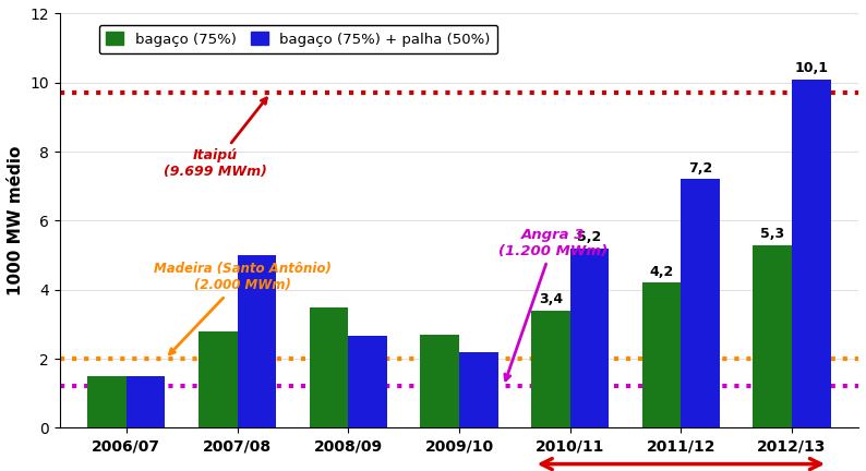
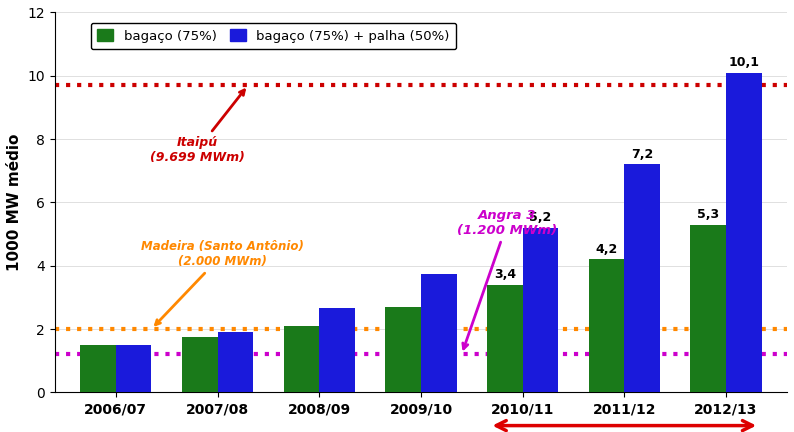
bagaço (75%)/2007/08: 2.80 -> 1.75
bagaço (75%) + palha (50%)/2007/08: 5.00 -> 1.90
bagaço (75%)/2008/09: 3.50 -> 2.10
bagaço (75%) + palha (50%)/2009/10: 2.20 -> 3.75
